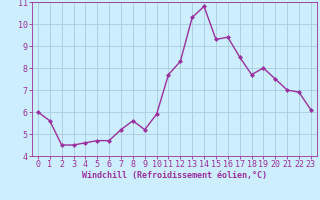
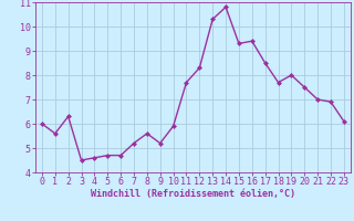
2: 4.5 -> 6.3
